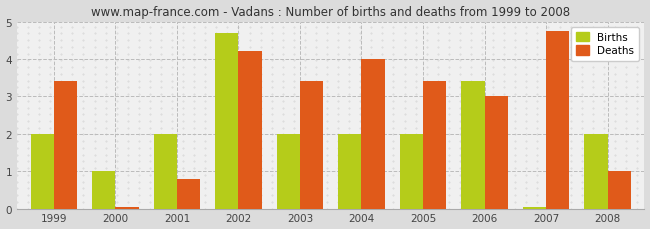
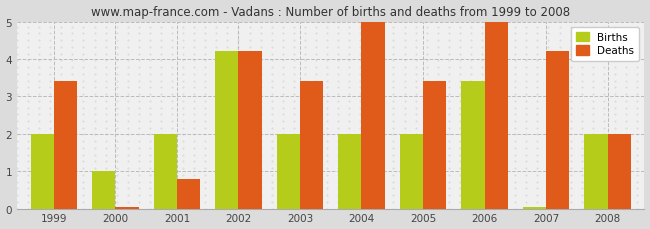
Births/2002: 4.70 -> 4.20
Deaths/2004: 4.00 -> 5.00
Deaths/2006: 3.00 -> 5.00
Deaths/2007: 4.75 -> 4.20
Deaths/2008: 1.00 -> 2.00
